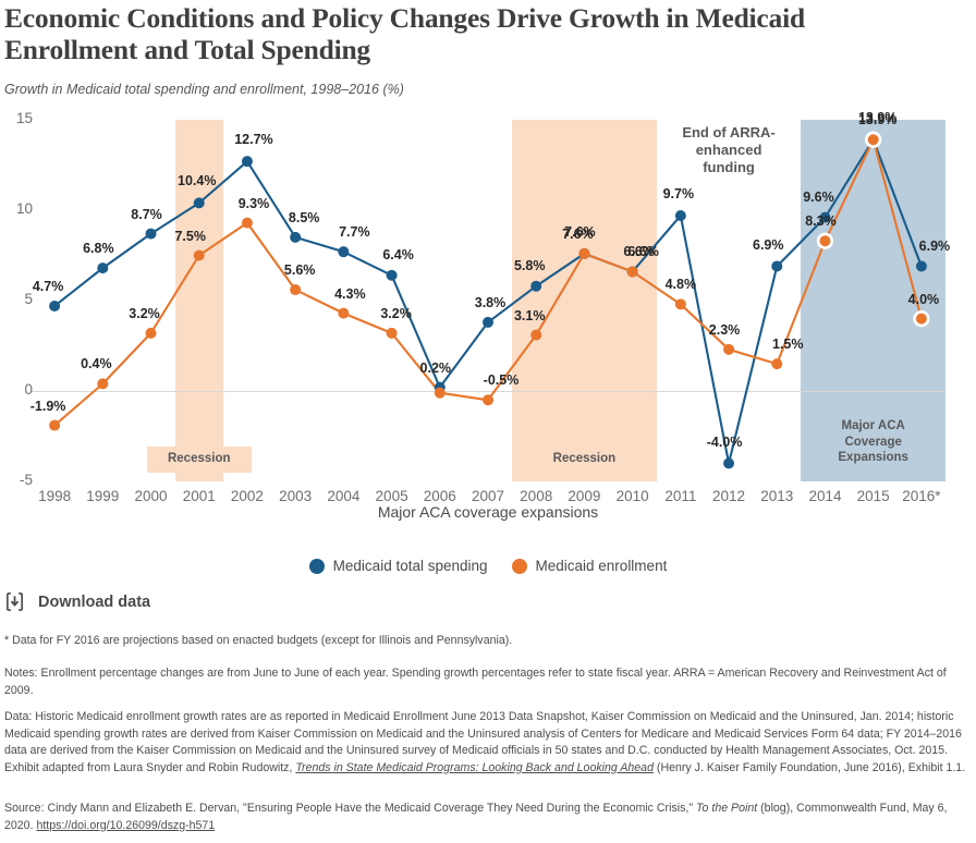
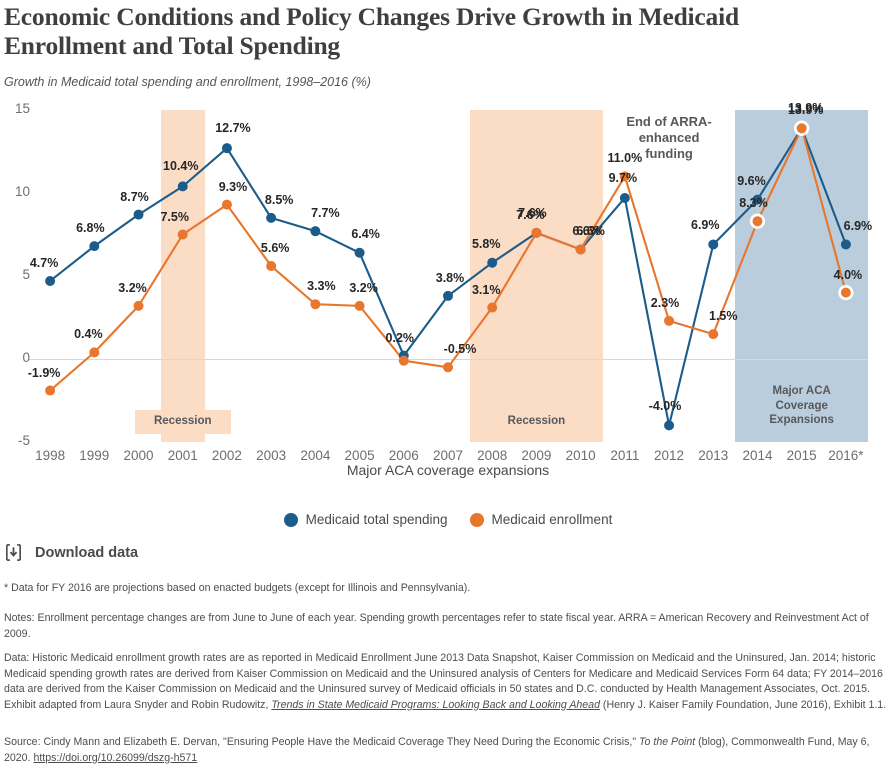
Medicaid enrollment/2004: 4.3% -> 3.3%
Medicaid enrollment/2011: 4.8% -> 11.0%
